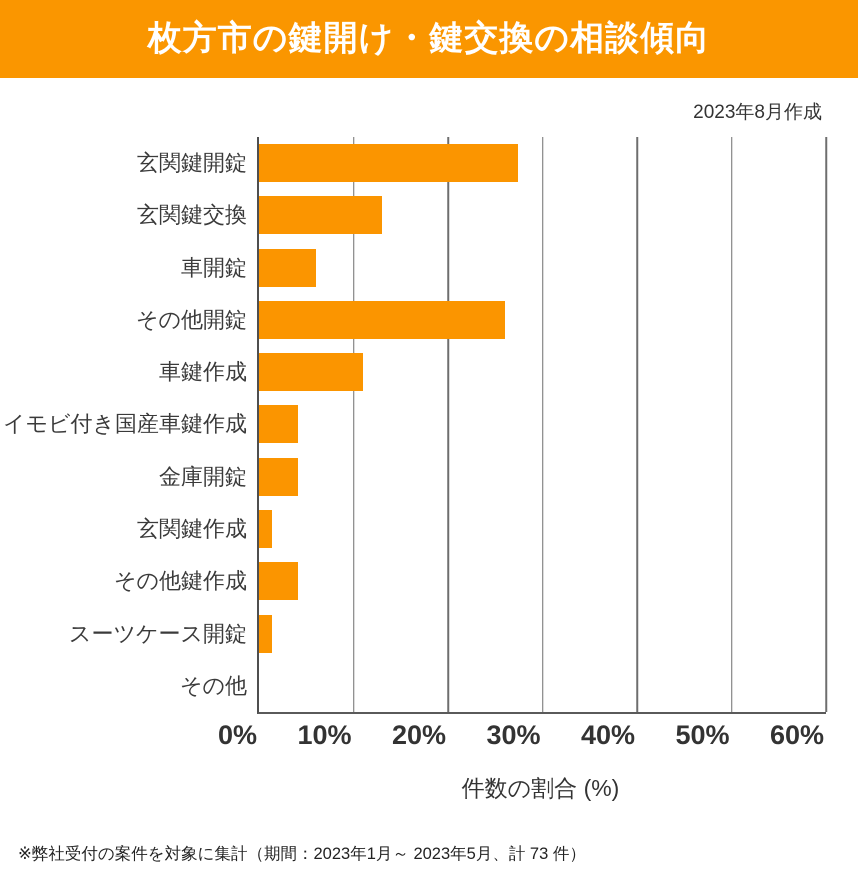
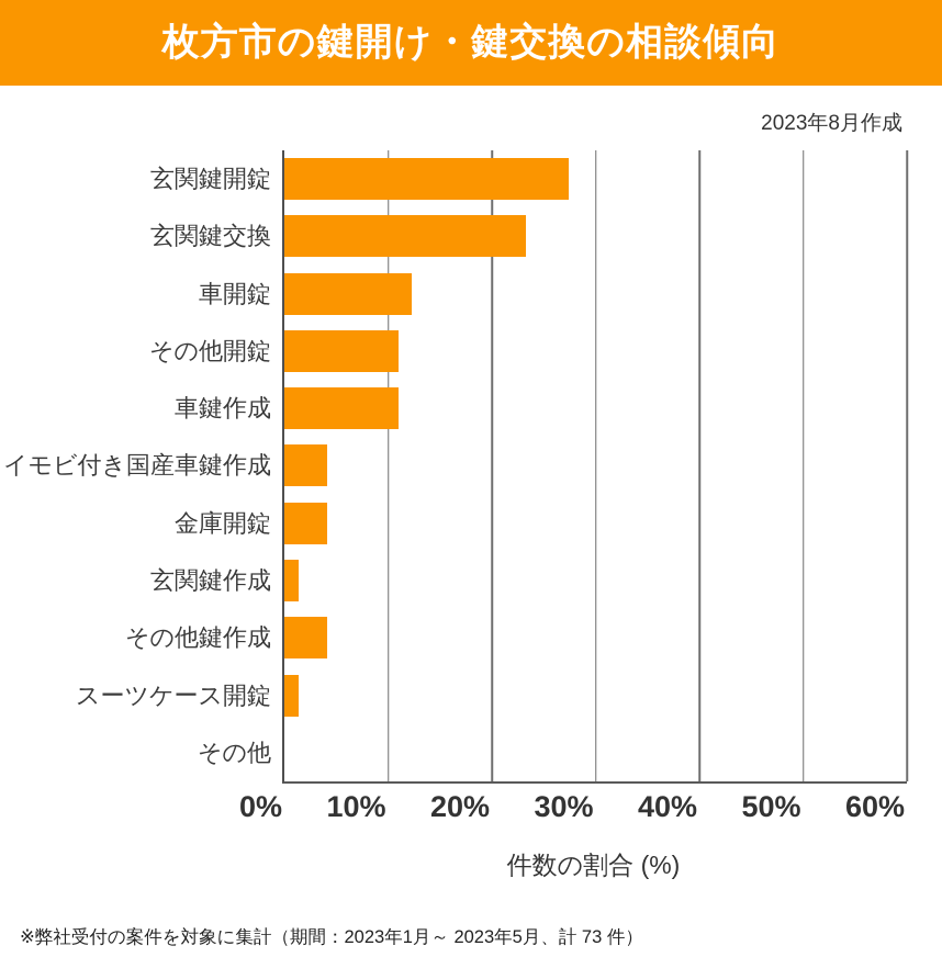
玄関鍵交換: 13% -> 23%
車開錠: 6% -> 12%
その他開錠: 26% -> 11%
